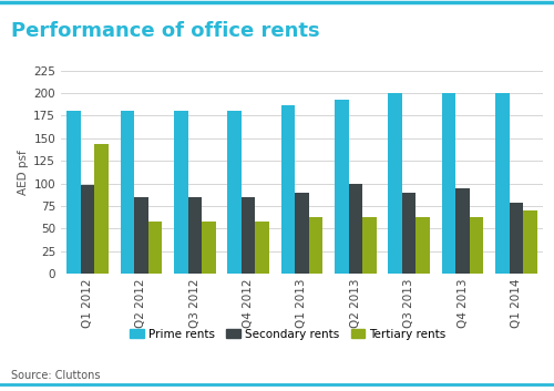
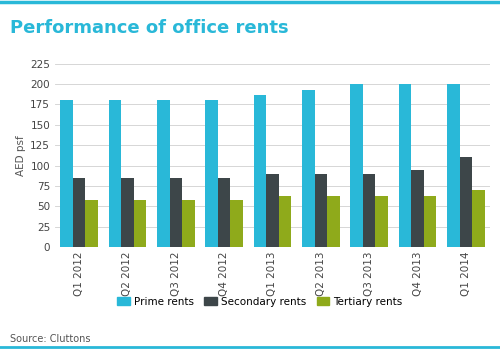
Secondary rents/Q1 2012: 98 -> 85
Tertiary rents/Q1 2012: 144 -> 58
Secondary rents/Q2 2013: 100 -> 90
Secondary rents/Q1 2014: 78 -> 110
